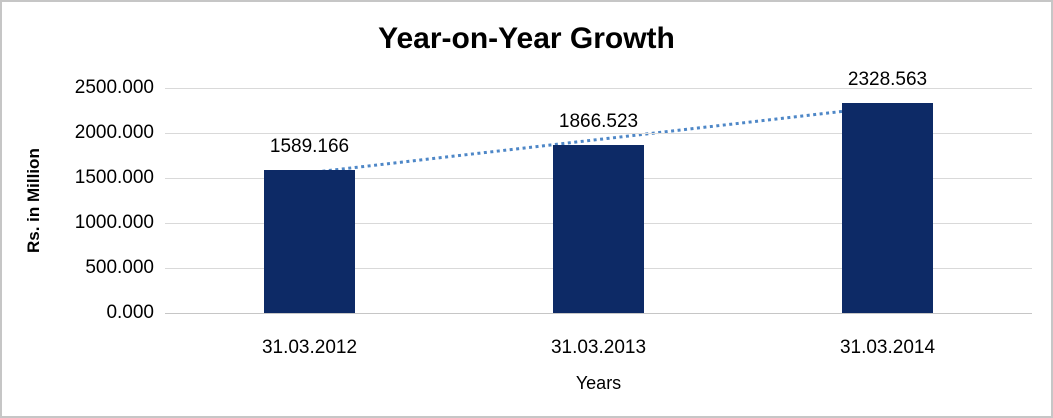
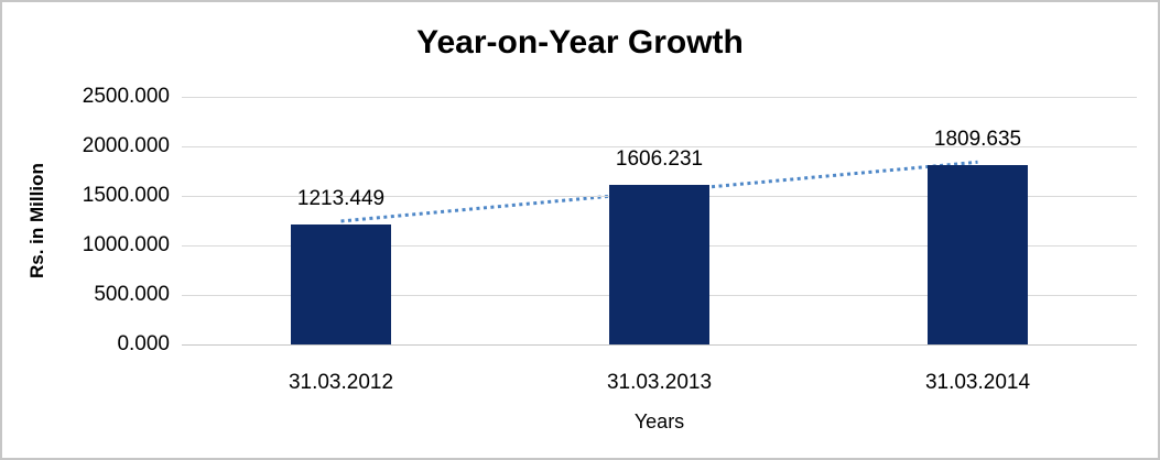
31.03.2012: 1589.166 -> 1213.449
31.03.2013: 1866.523 -> 1606.231
31.03.2014: 2328.563 -> 1809.635
